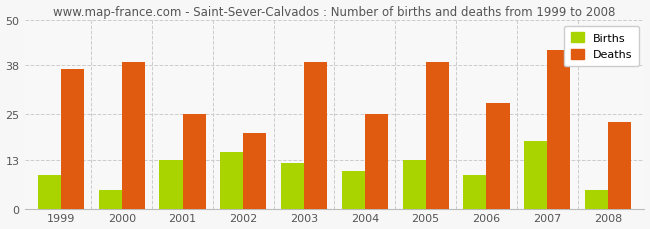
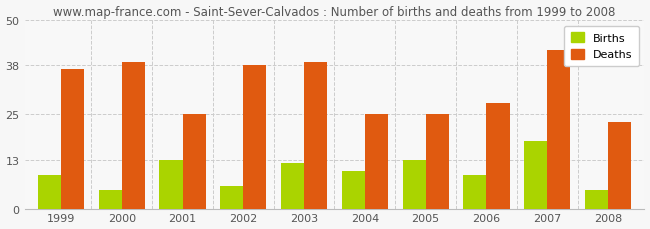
Births/2002: 15 -> 6
Deaths/2002: 20 -> 38
Deaths/2005: 39 -> 25
